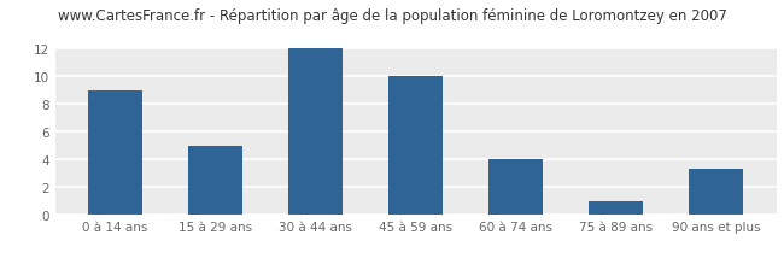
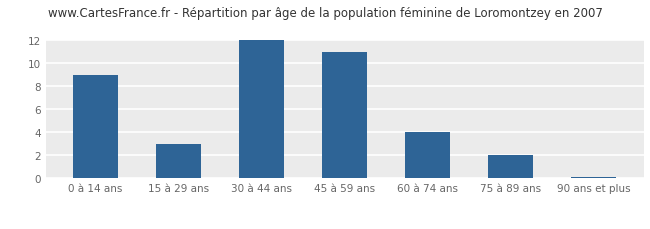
15 à 29 ans: 5.0 -> 3.0
45 à 59 ans: 10.0 -> 11.0
75 à 89 ans: 1.0 -> 2.0
90 ans et plus: 3.3 -> 0.1
